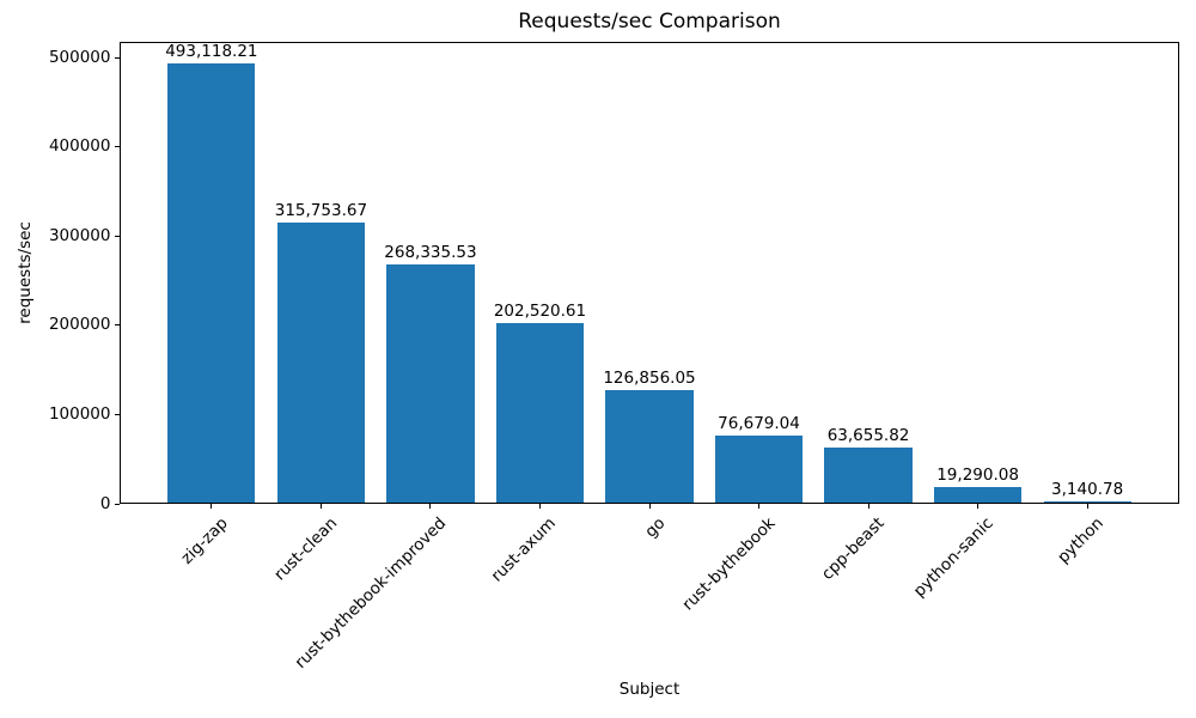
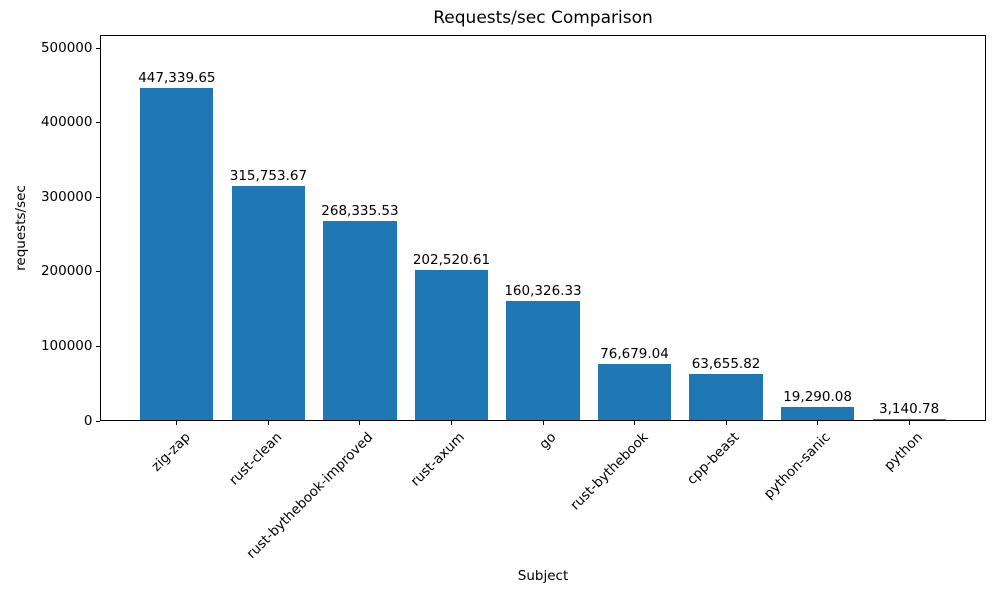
zig-zap: 493,118.21 -> 447,339.65
go: 126,856.05 -> 160,326.33
